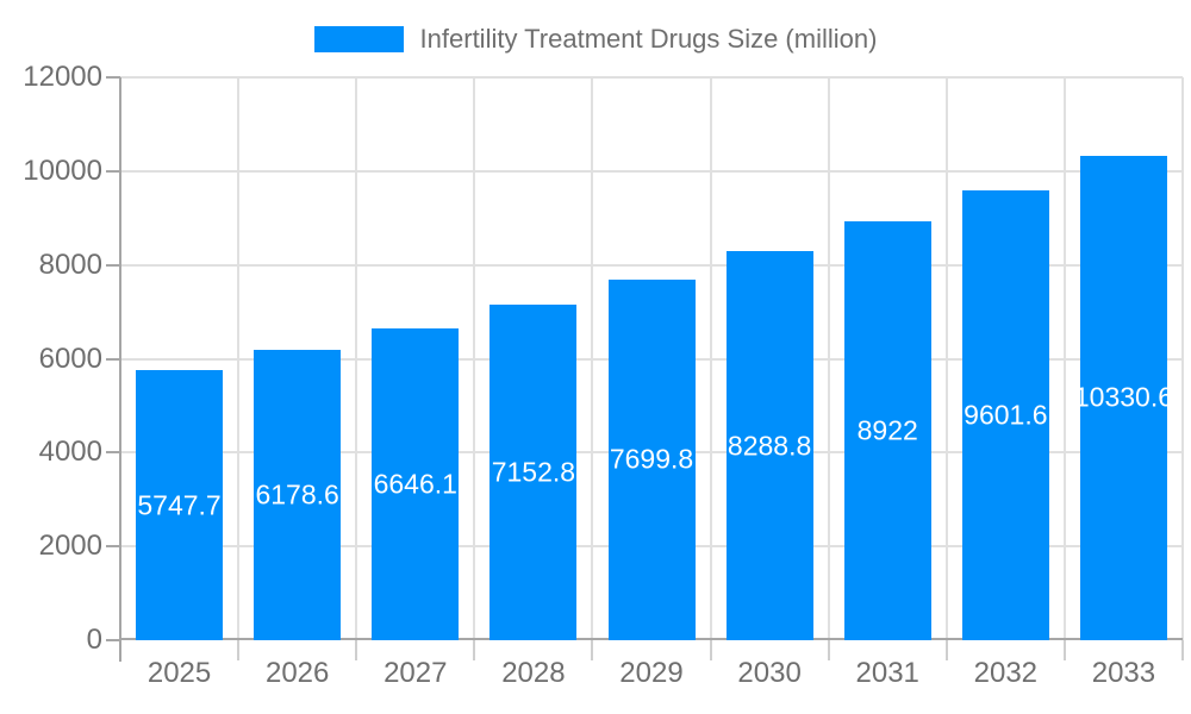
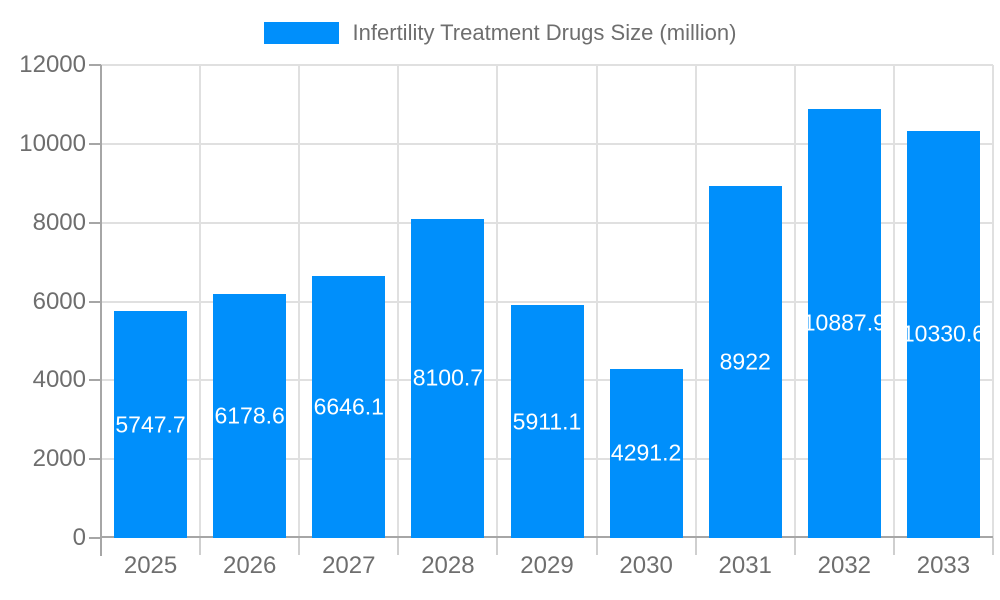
2028: 7152.8 -> 8100.7
2029: 7699.8 -> 5911.1
2030: 8288.8 -> 4291.2
2032: 9601.6 -> 10887.9
